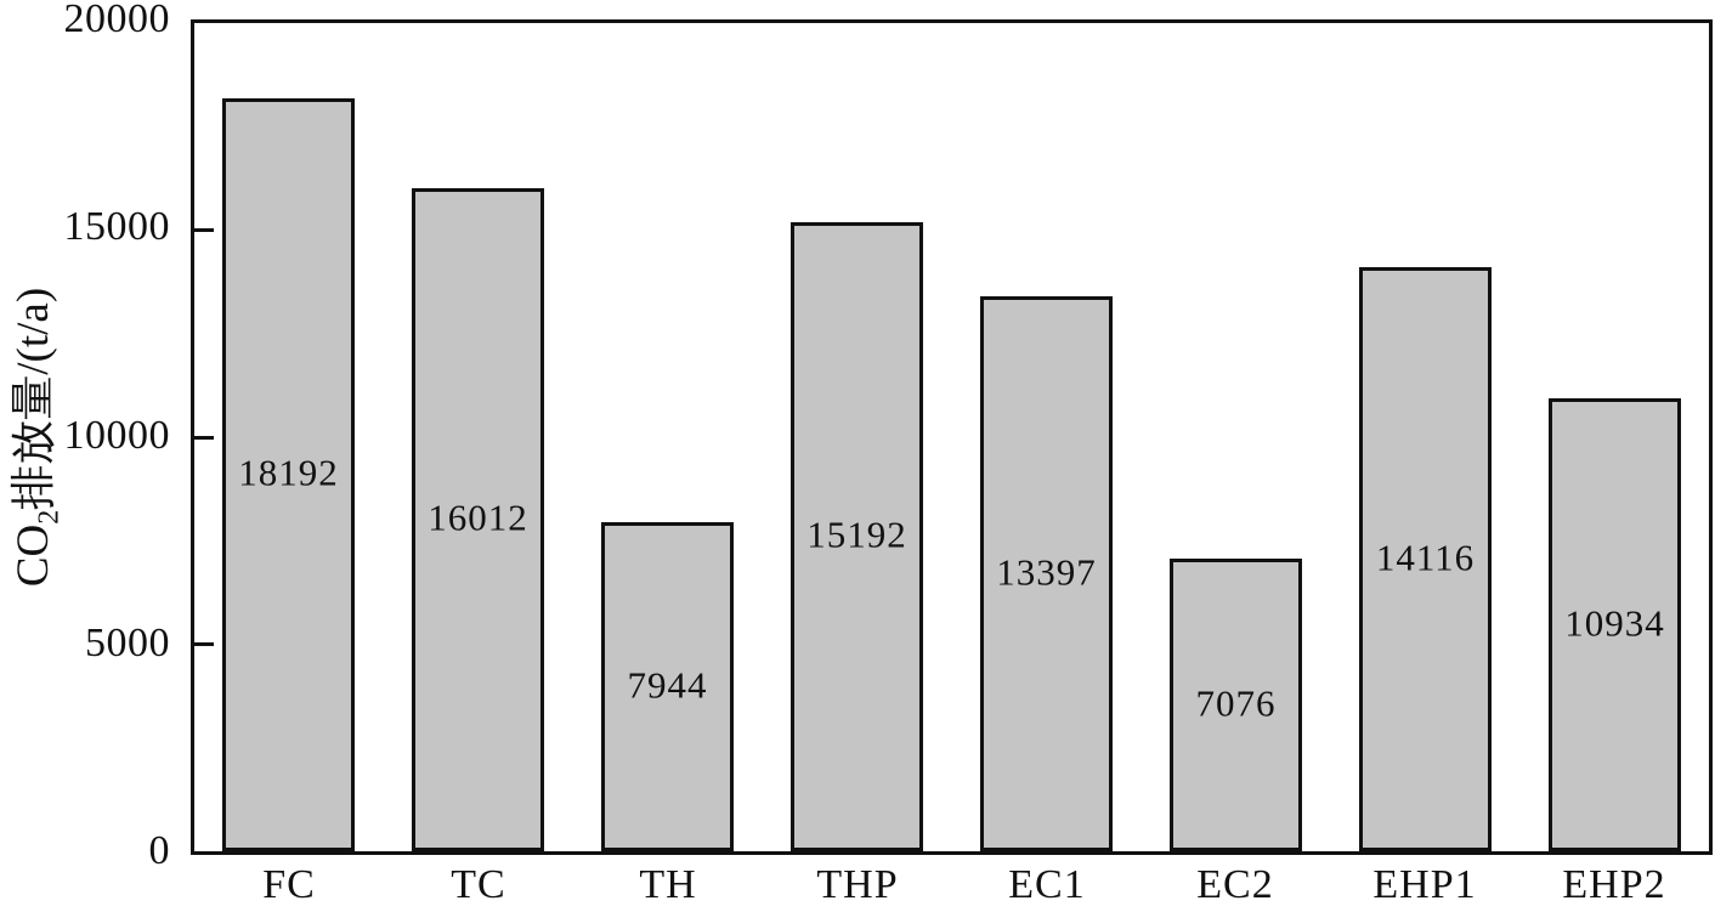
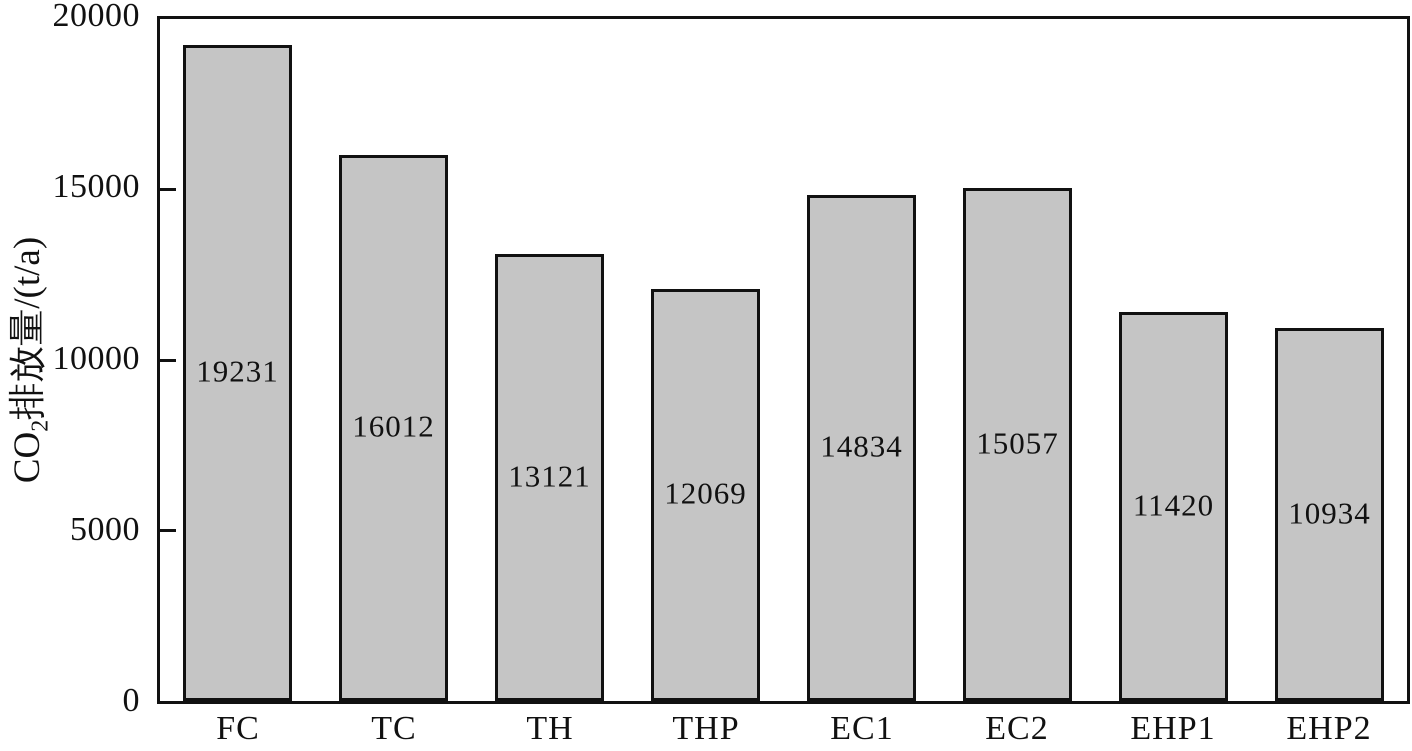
FC: 18192 -> 19231
TH: 7944 -> 13121
THP: 15192 -> 12069
EC1: 13397 -> 14834
EC2: 7076 -> 15057
EHP1: 14116 -> 11420
